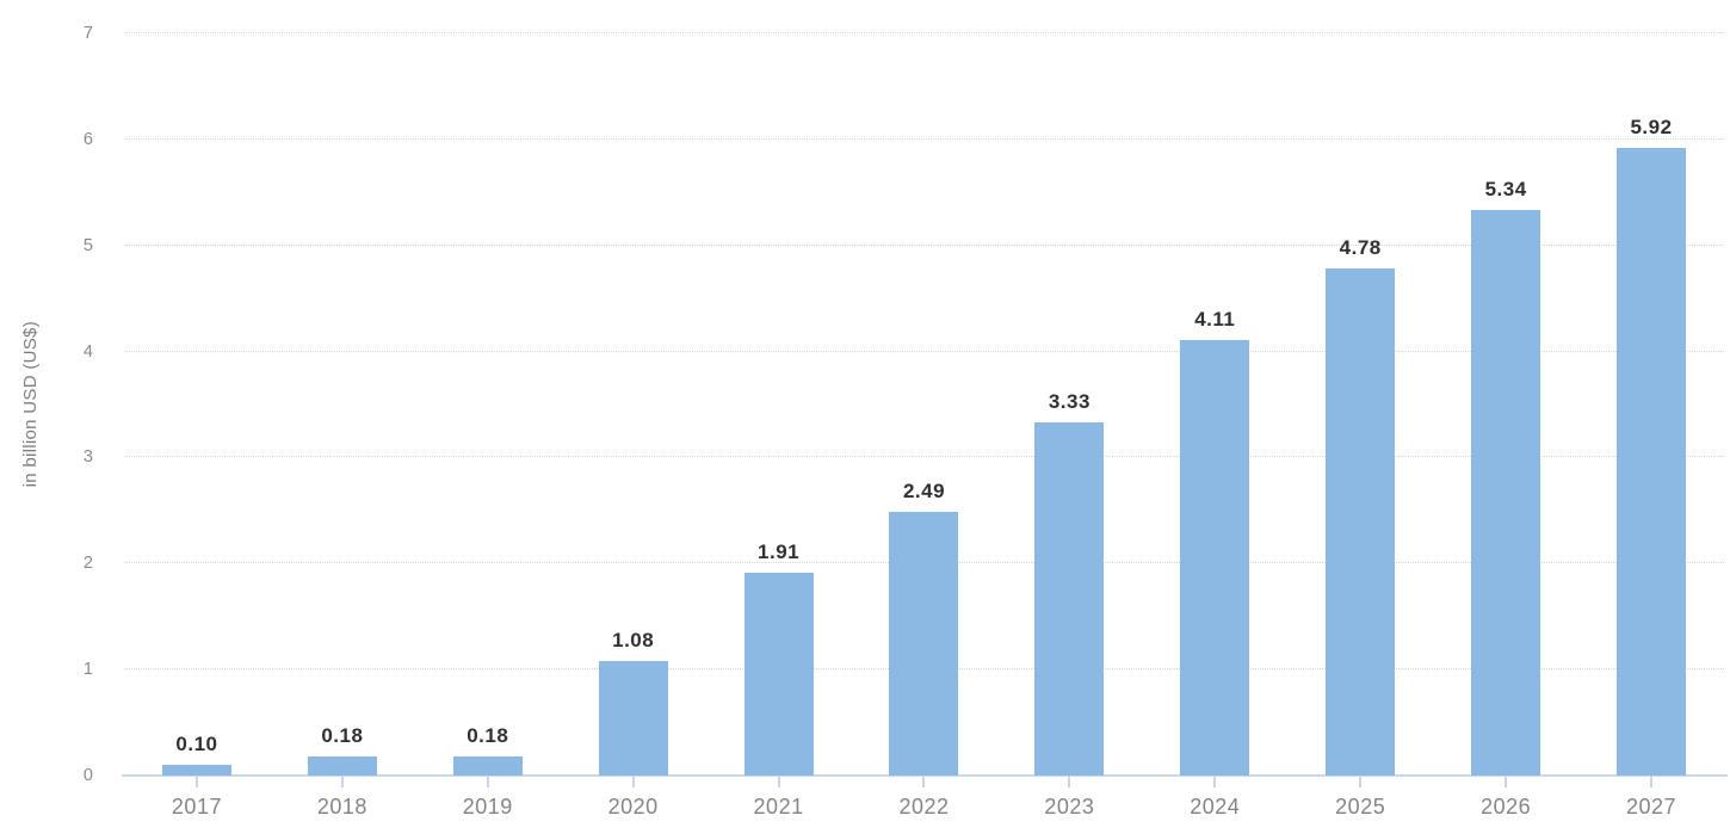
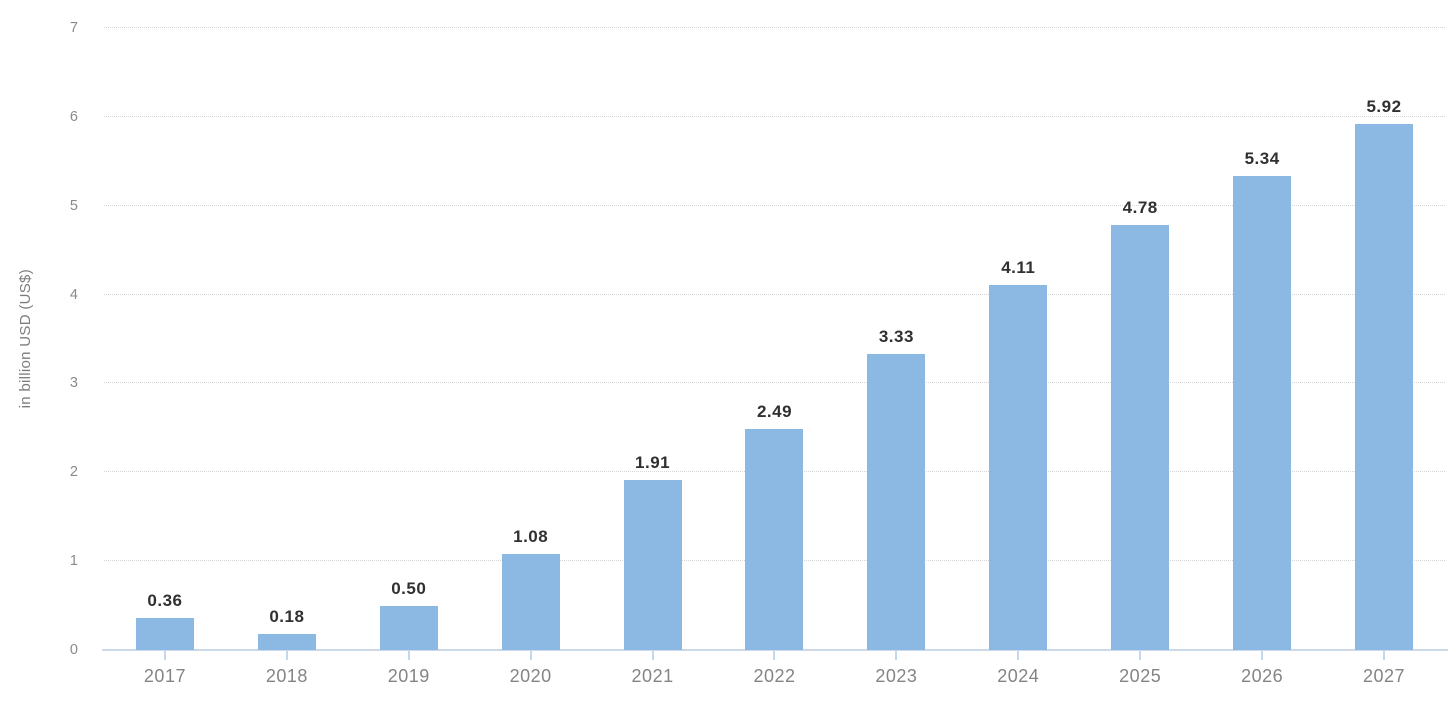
2017: 0.10 -> 0.36
2019: 0.18 -> 0.50
